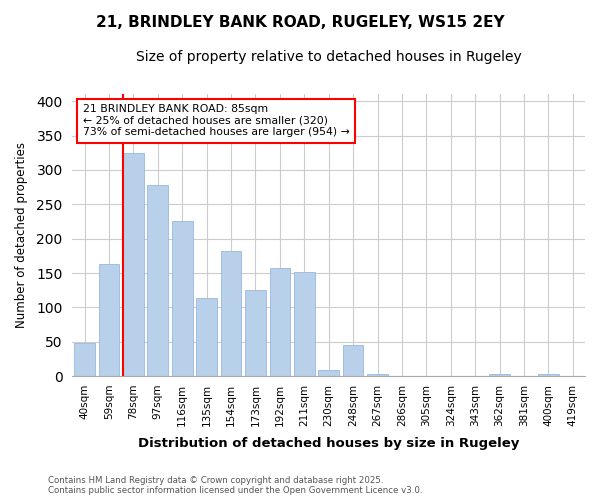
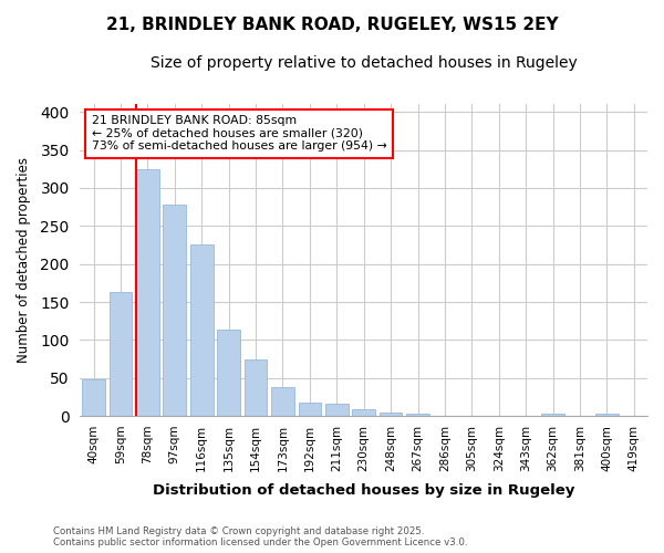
154sqm: 182 -> 75
173sqm: 126 -> 38
192sqm: 158 -> 17
211sqm: 152 -> 16
248sqm: 46 -> 5
